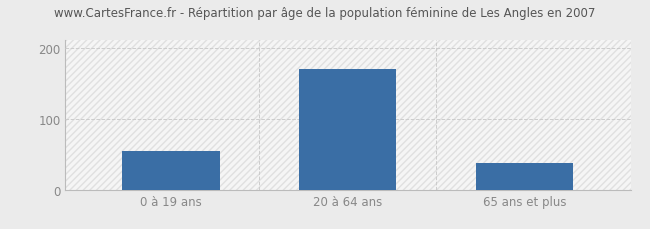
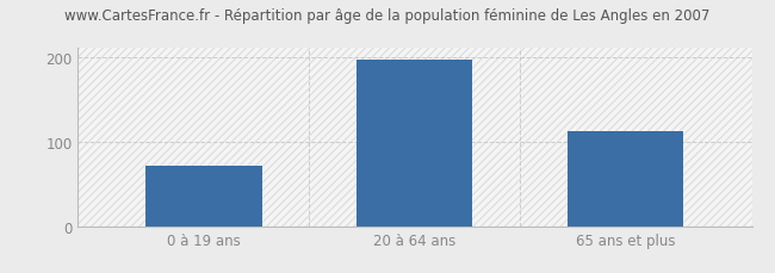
0 à 19 ans: 55 -> 72
20 à 64 ans: 170 -> 196
65 ans et plus: 38 -> 112
